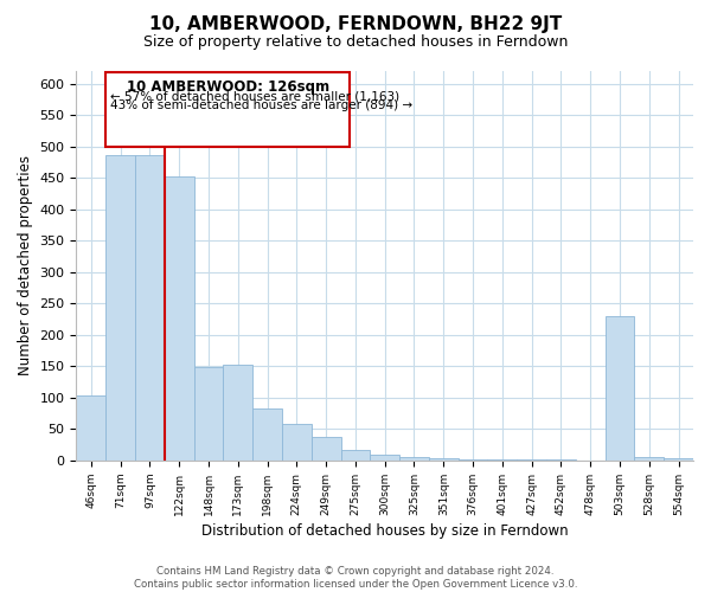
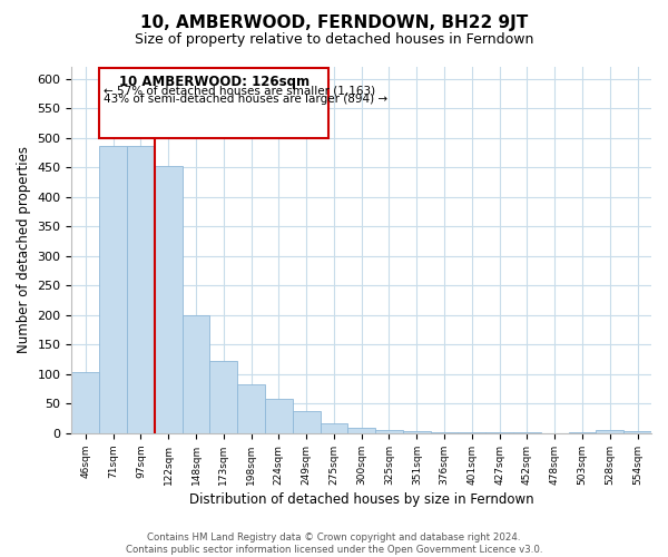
148sqm: 148 -> 200
173sqm: 152 -> 122
503sqm: 230 -> 1
